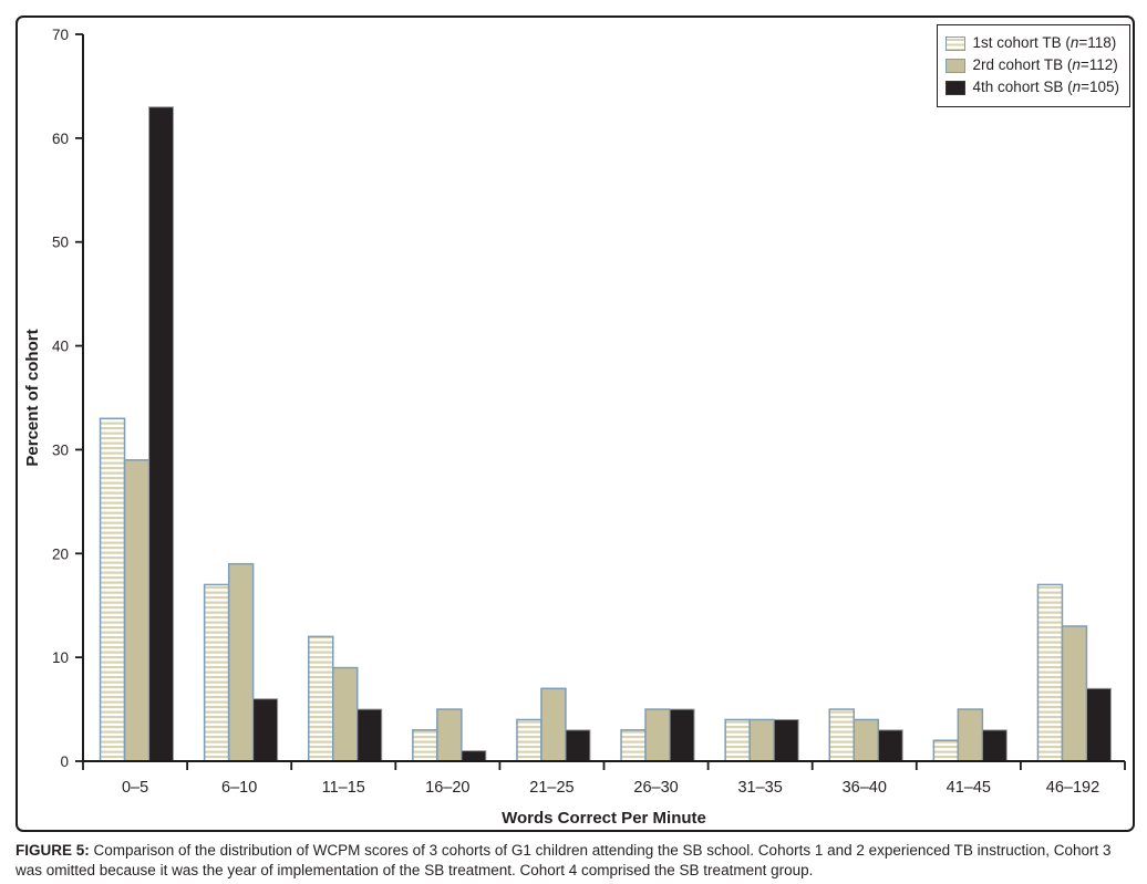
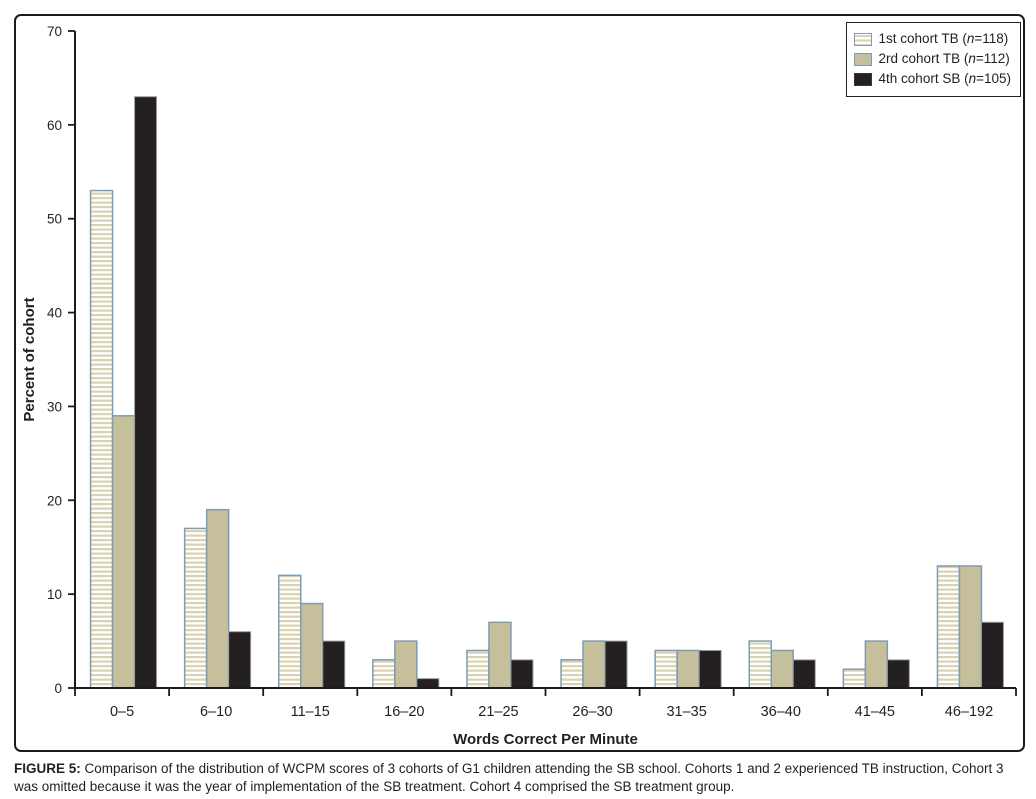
1st cohort TB (n=118)/0–5: 33 -> 53
1st cohort TB (n=118)/46–192: 17 -> 13
